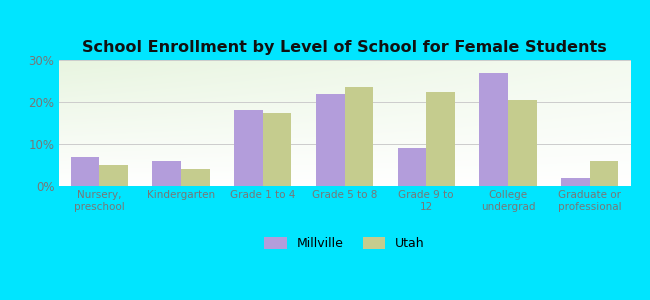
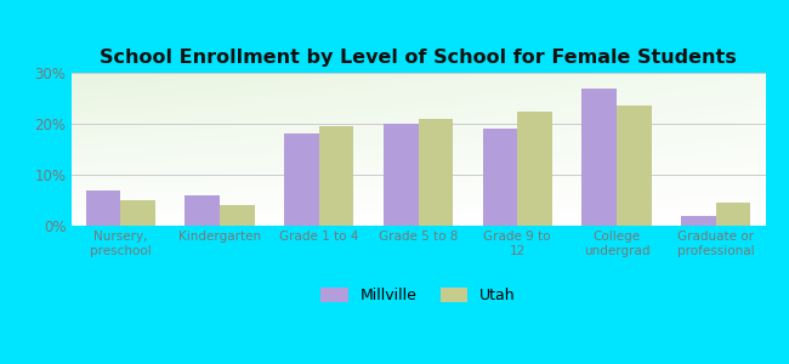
Utah/Grade 1 to 4: 17.5% -> 19.5%
Millville/Grade 5 to 8: 22% -> 20%
Utah/Grade 5 to 8: 23.5% -> 21.0%
Millville/Grade 9 to 12: 9% -> 19%
Utah/College undergrad: 20.5% -> 23.5%
Utah/Graduate or professional: 6.0% -> 4.5%
